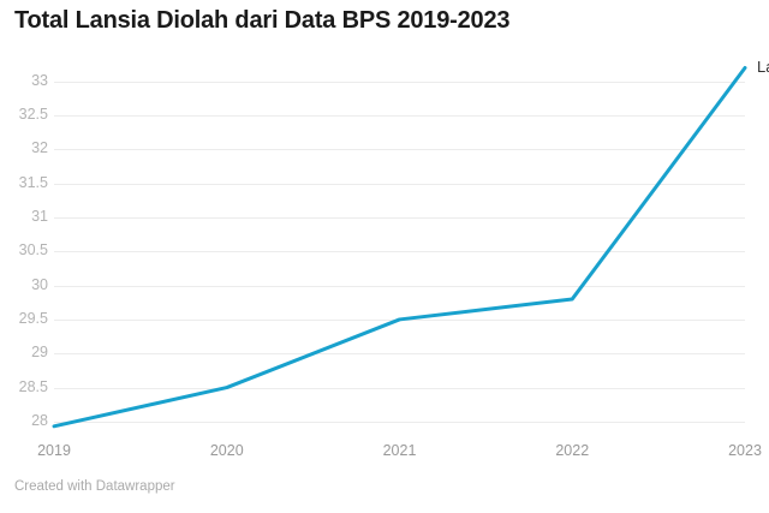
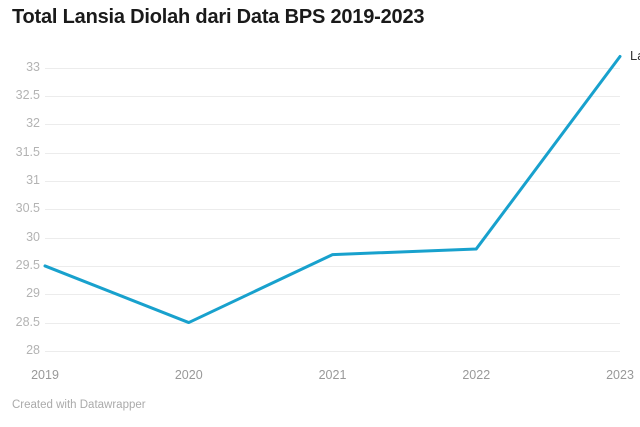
2019: 27.9 -> 29.5
2021: 29.5 -> 29.7
